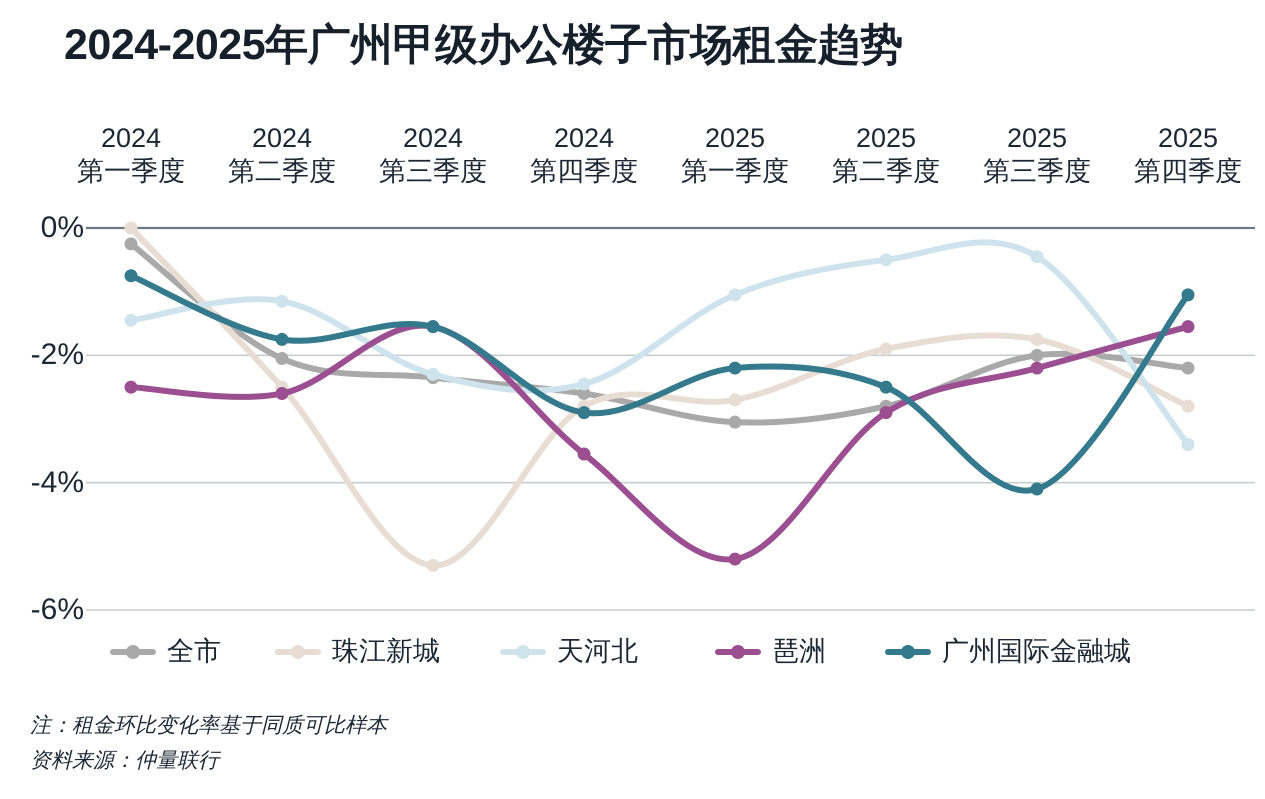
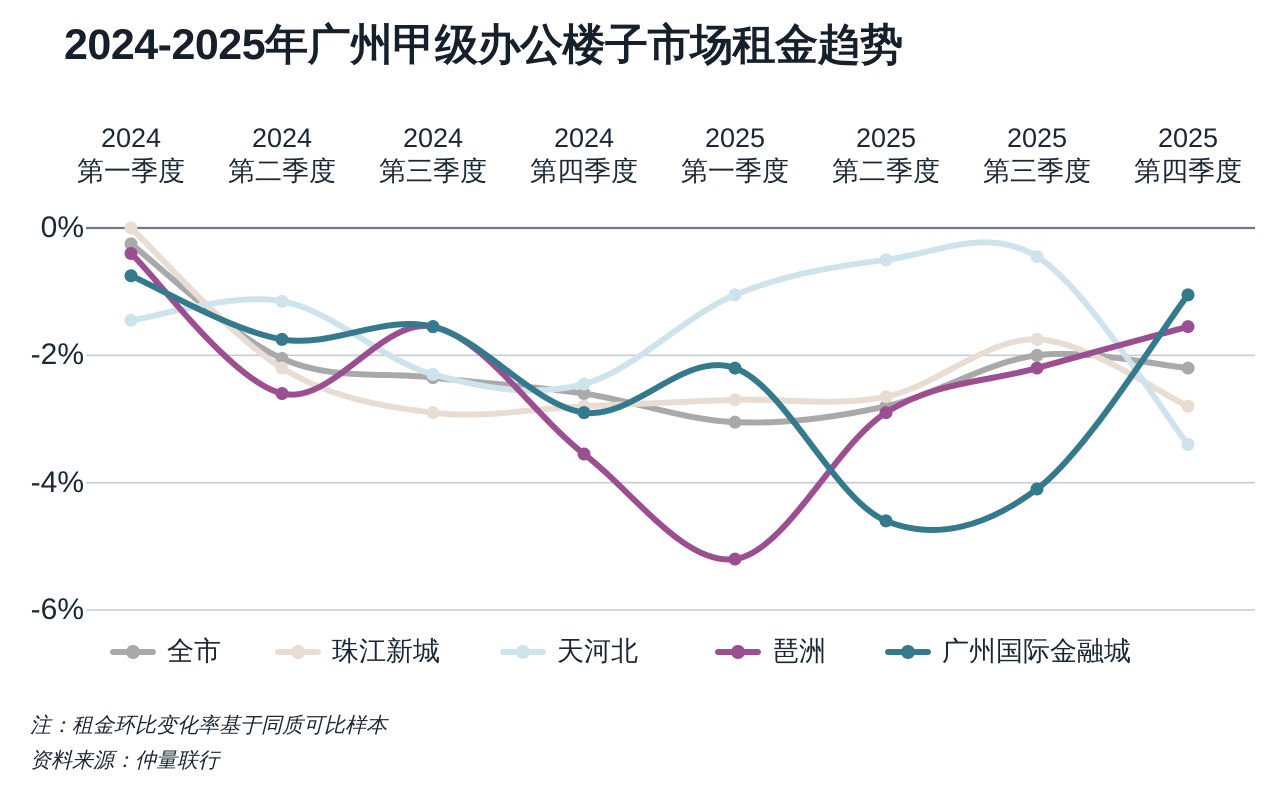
琶洲/2024 第一季度: -2.5% -> -0.4%
珠江新城/2024 第二季度: -2.5% -> -2.2%
珠江新城/2024 第三季度: -5.3% -> -2.9%
珠江新城/2025 第二季度: -1.9% -> -2.6%
广州国际金融城/2025 第二季度: -2.5% -> -4.6%
